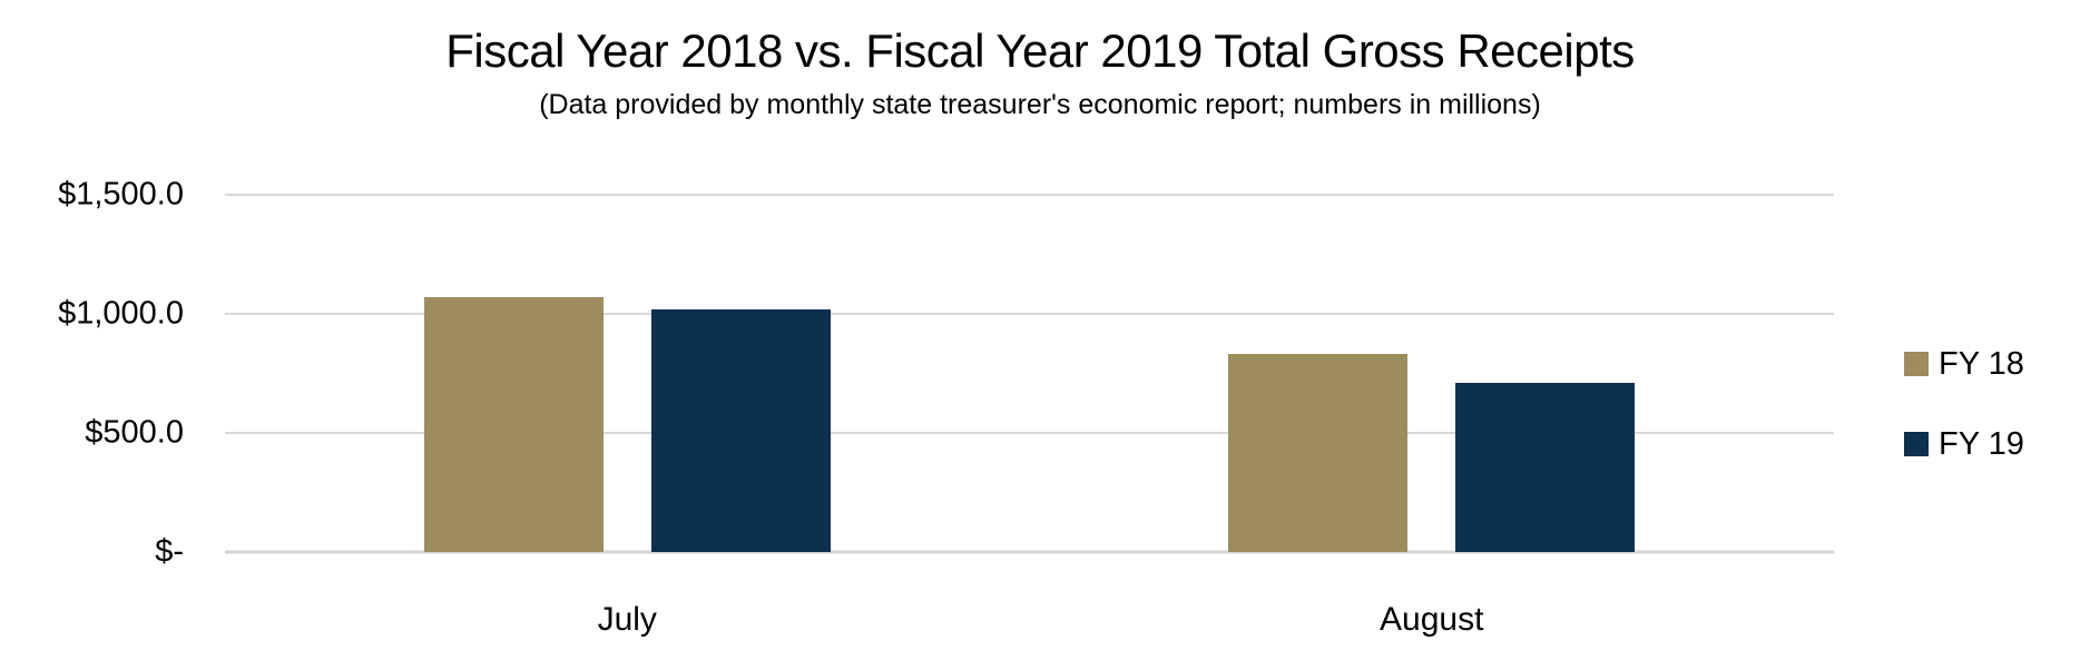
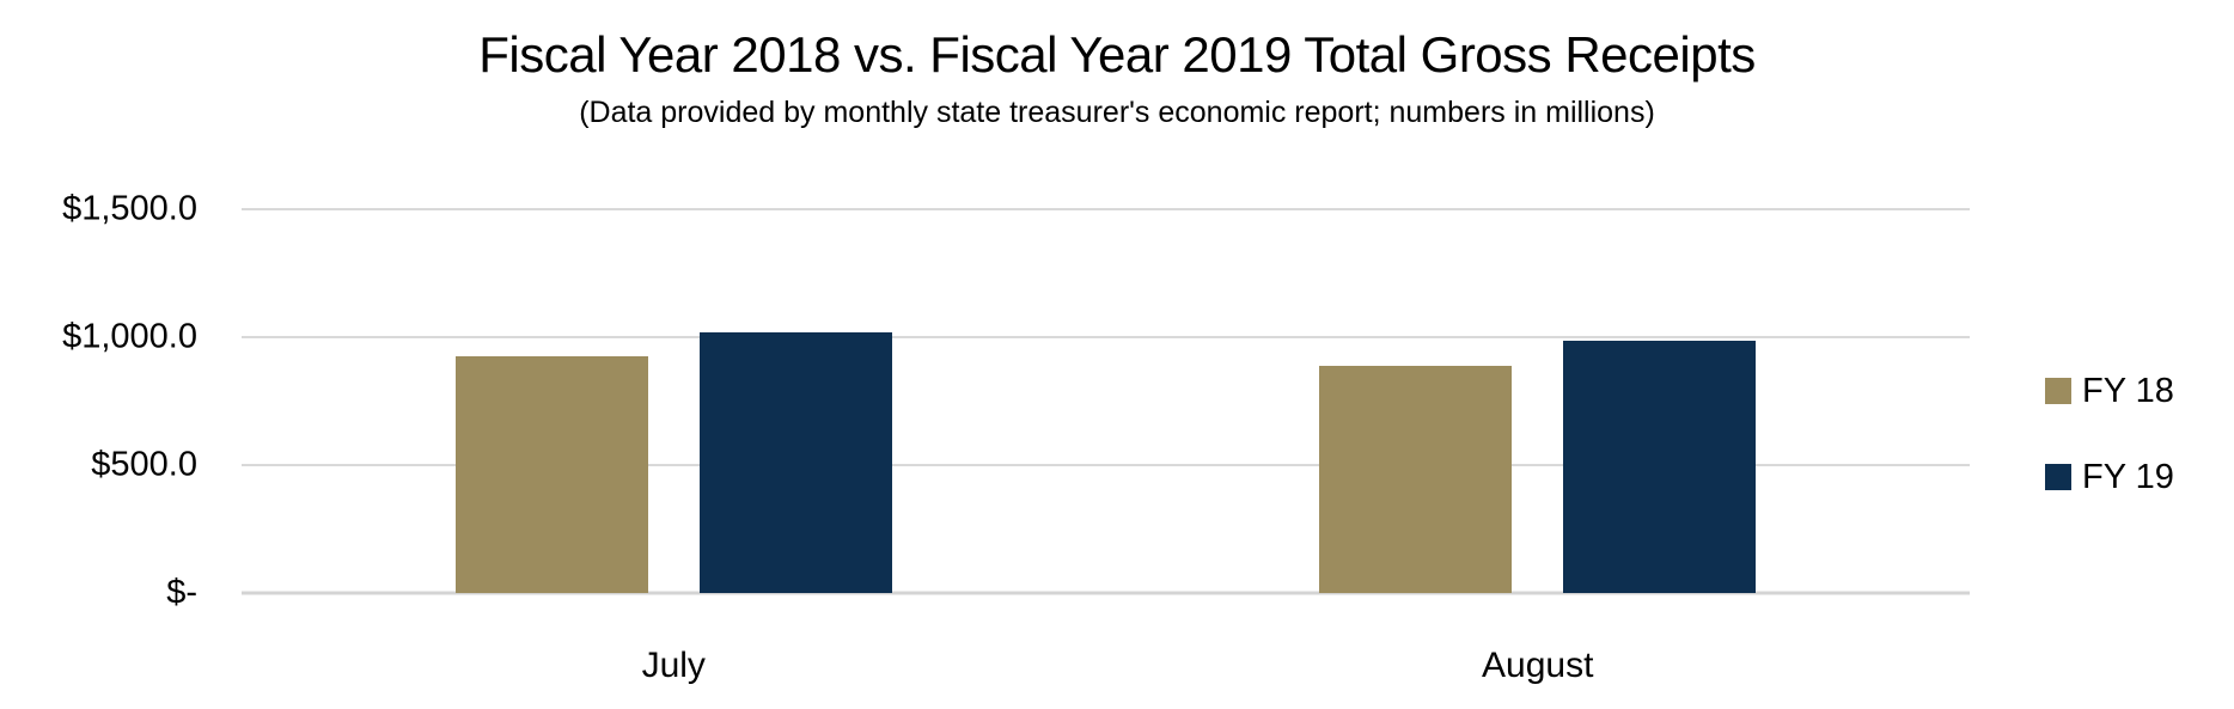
FY 18/July: $1070 -> $920
FY 18/August: $830 -> $890
FY 19/August: $710 -> $990
